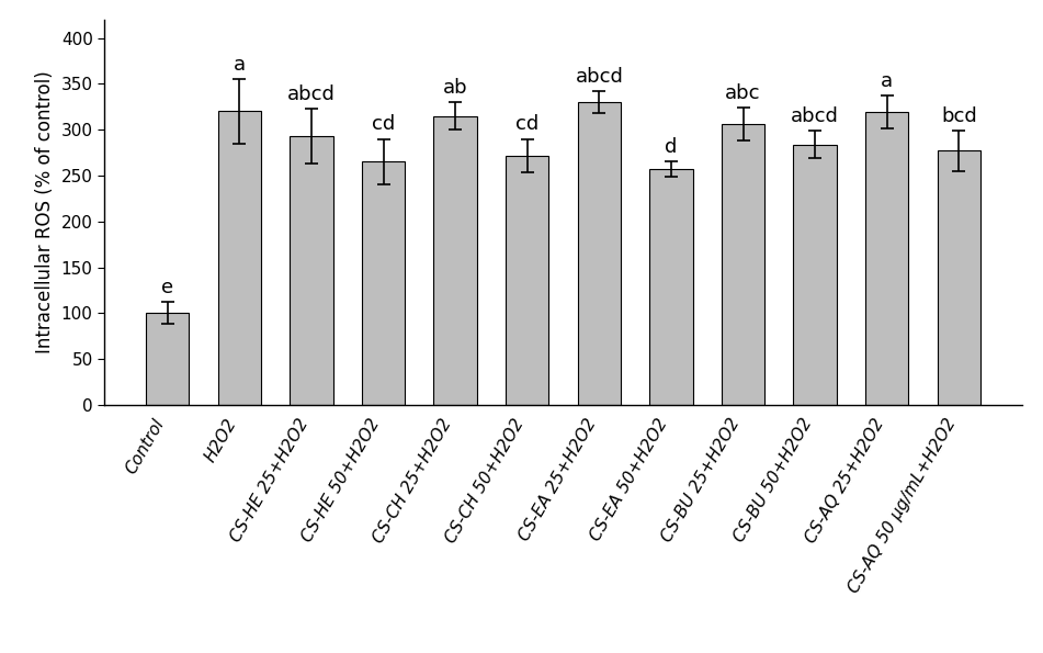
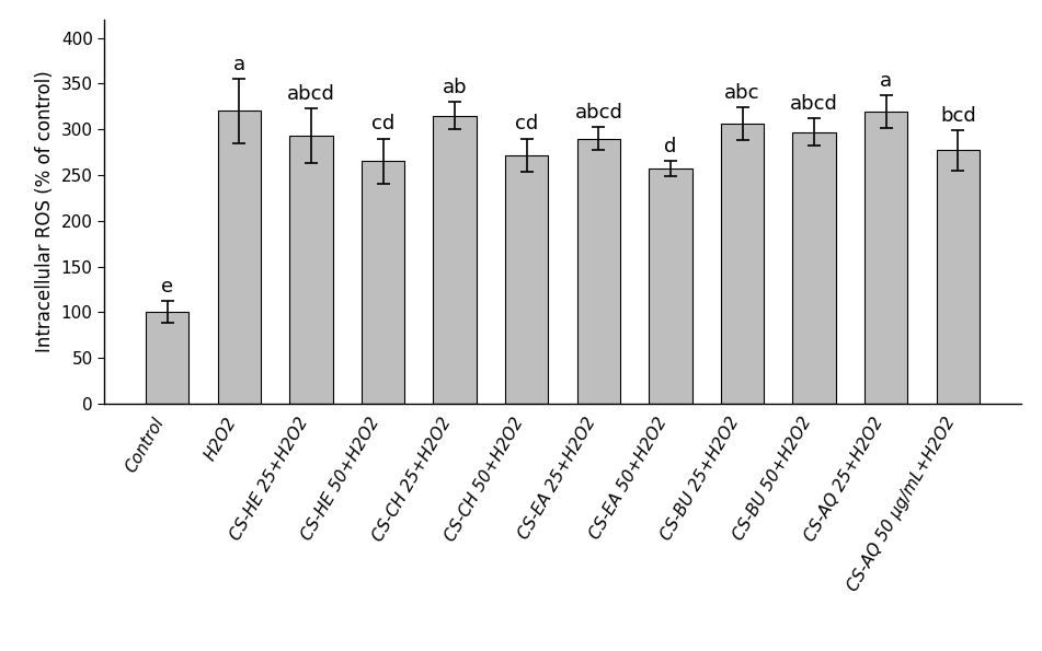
CS-EA 25+H2O2: 330 -> 290
CS-BU 50+H2O2: 284 -> 297
